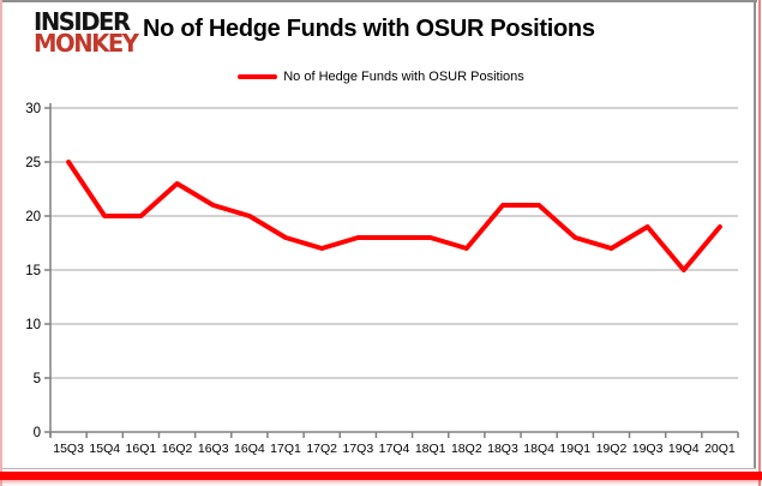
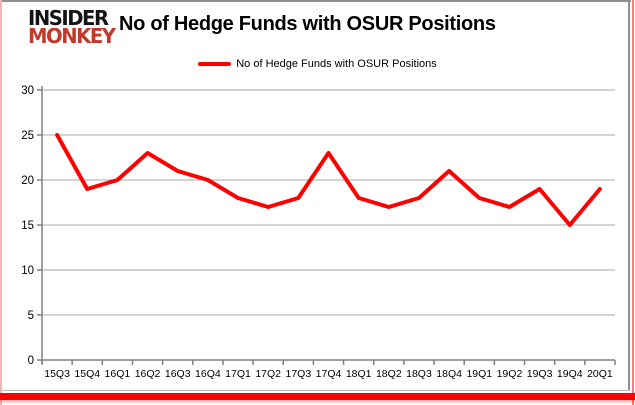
15Q4: 20 -> 19
17Q4: 18 -> 23
18Q3: 21 -> 18
